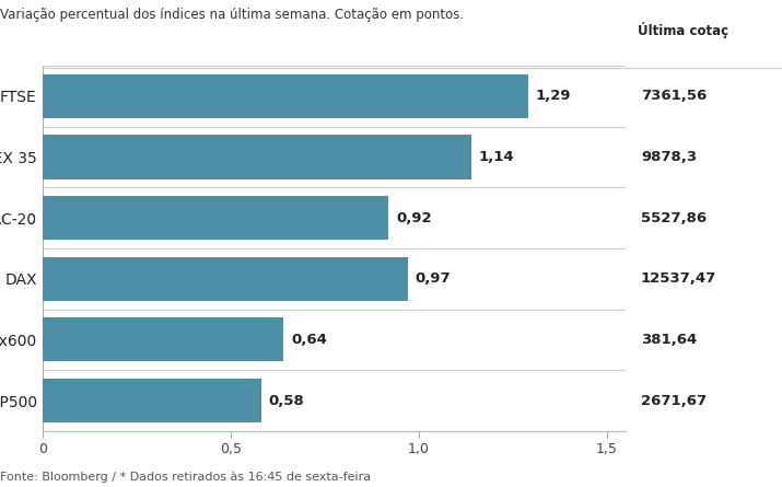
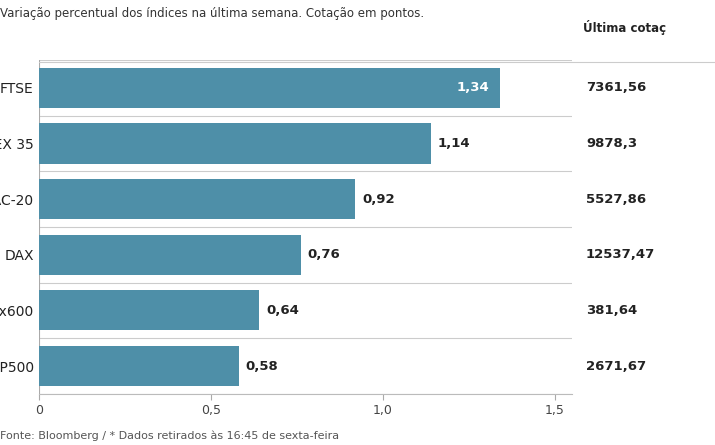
FTSE: 1,29 -> 1,34
DAX: 0,97 -> 0,76
